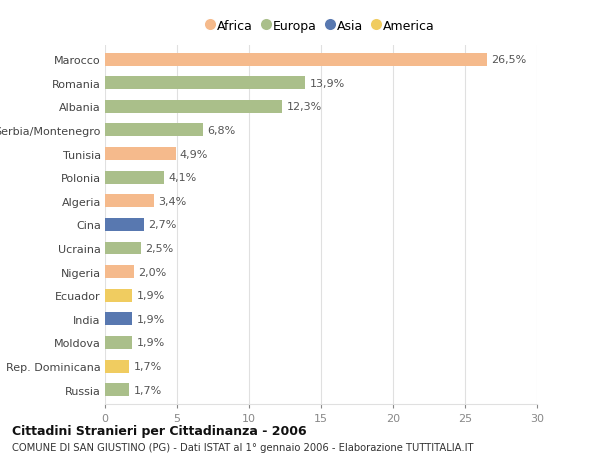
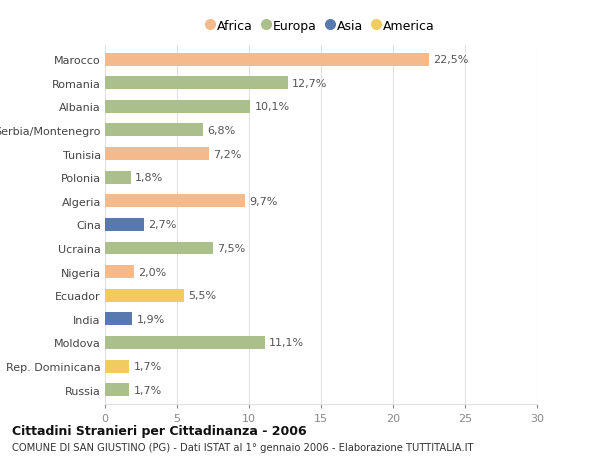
Marocco: 26,5% -> 22,5%
Romania: 13,9% -> 12,7%
Albania: 12,3% -> 10,1%
Tunisia: 4,9% -> 7,2%
Polonia: 4,1% -> 1,8%
Algeria: 3,4% -> 9,7%
Ucraina: 2,5% -> 7,5%
Ecuador: 1,9% -> 5,5%
Moldova: 1,9% -> 11,1%
